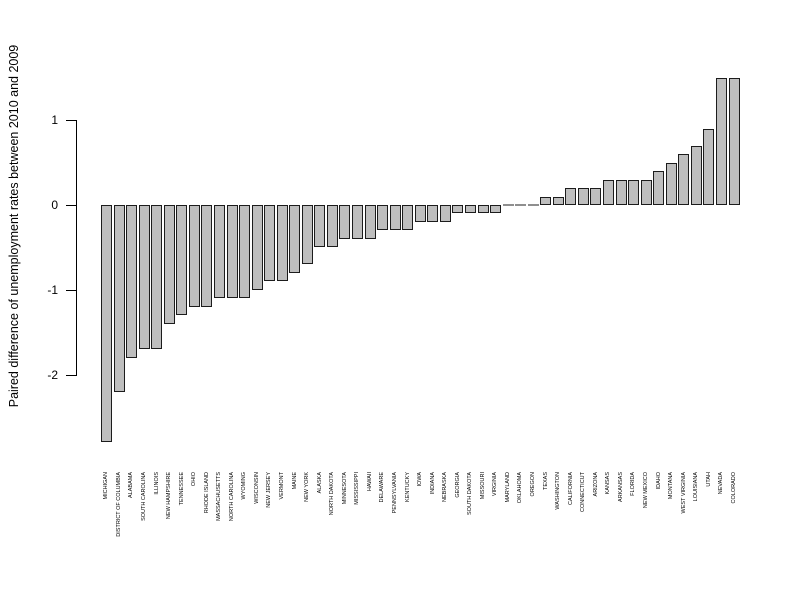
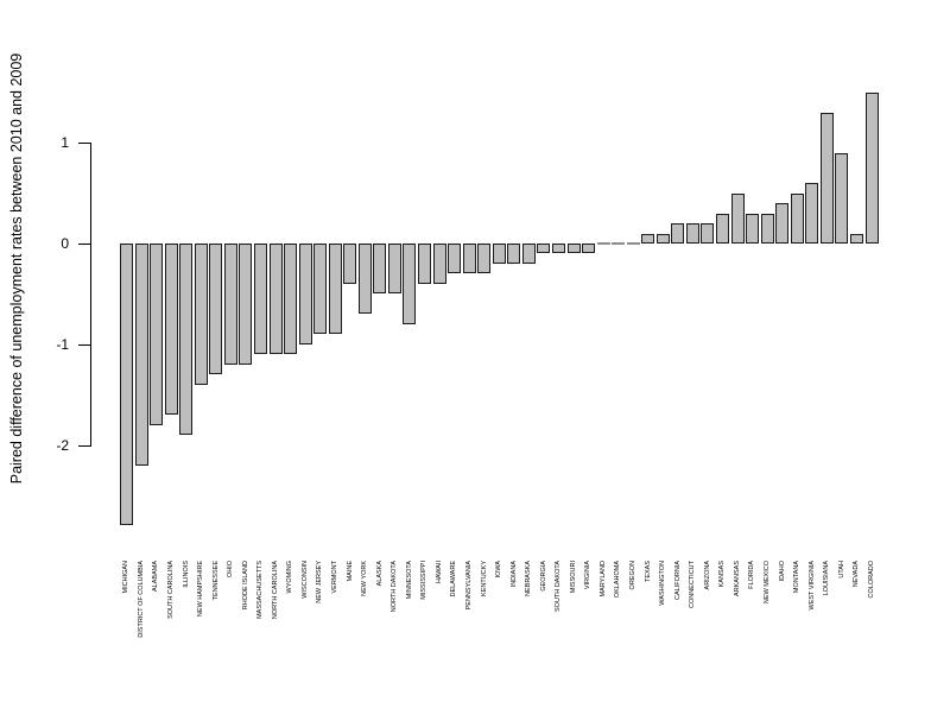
ILLINOIS: -1.7 -> -1.9
MAINE: -0.8 -> -0.4
MINNESOTA: -0.4 -> -0.8
ARKANSAS: 0.3 -> 0.5
LOUISIANA: 0.7 -> 1.3
NEVADA: 1.5 -> 0.1
